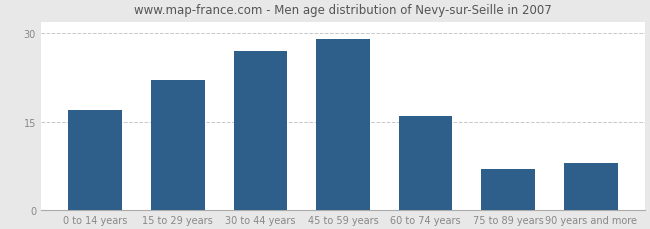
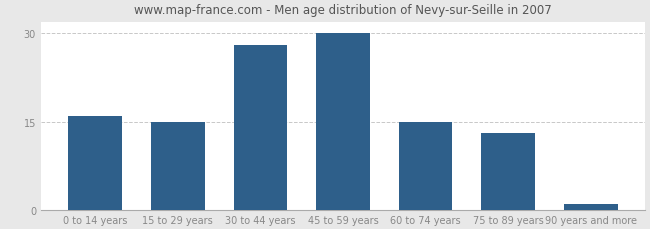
0 to 14 years: 17 -> 16
15 to 29 years: 22 -> 15
30 to 44 years: 27 -> 28
45 to 59 years: 29 -> 30
60 to 74 years: 16 -> 15
75 to 89 years: 7 -> 13
90 years and more: 8 -> 1
